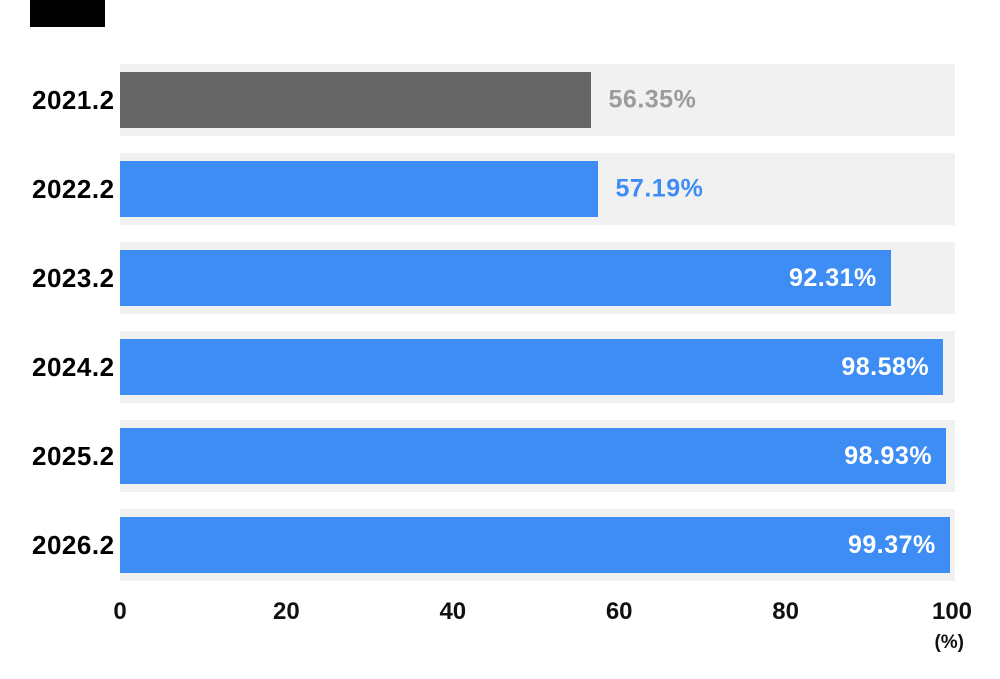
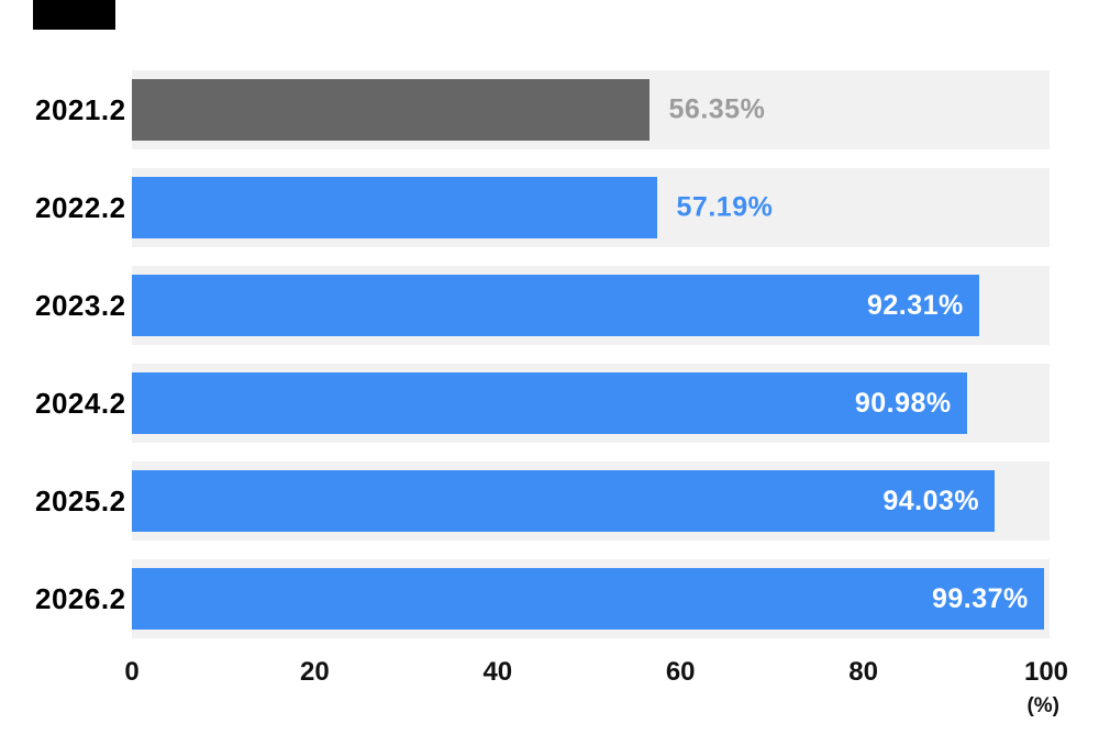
2024.2: 98.58% -> 90.98%
2025.2: 98.93% -> 94.03%
